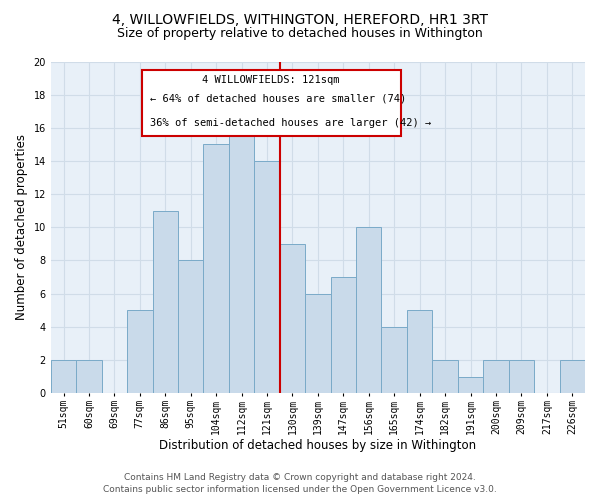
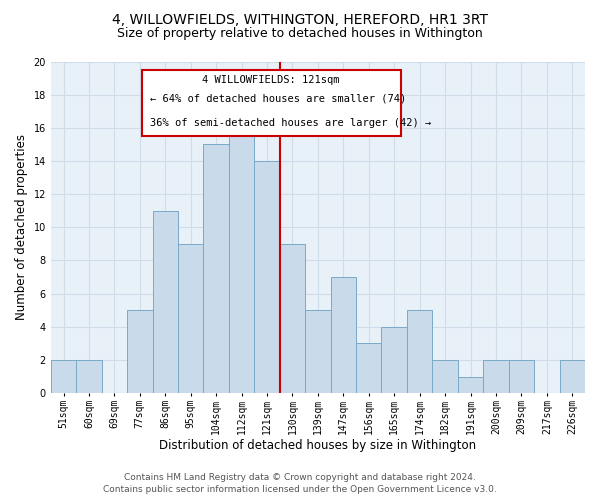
95sqm: 8 -> 9
139sqm: 6 -> 5
156sqm: 10 -> 3
